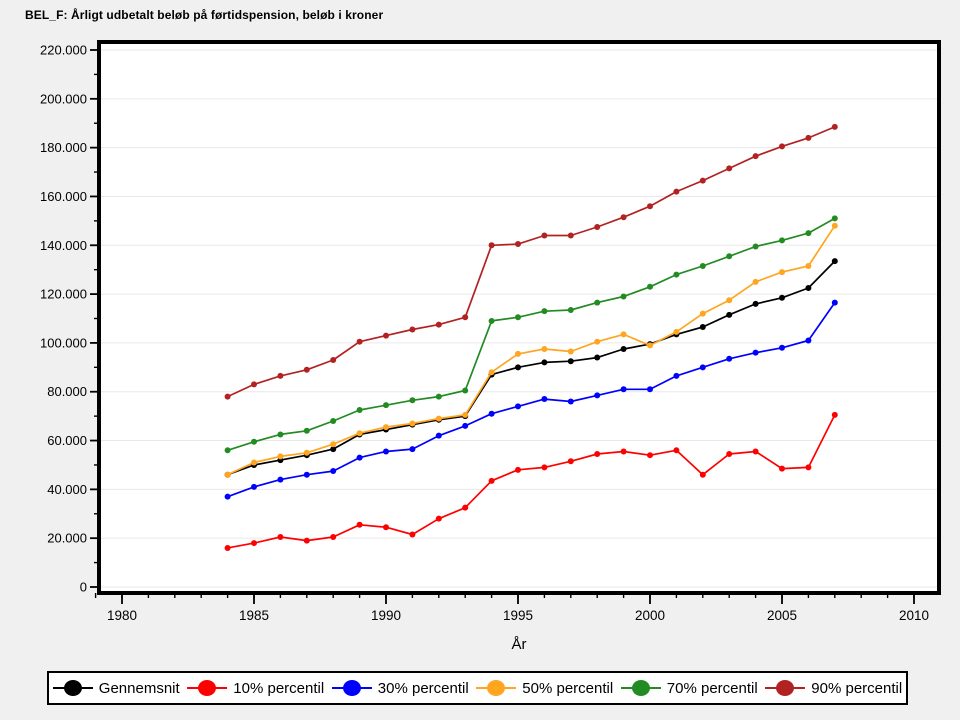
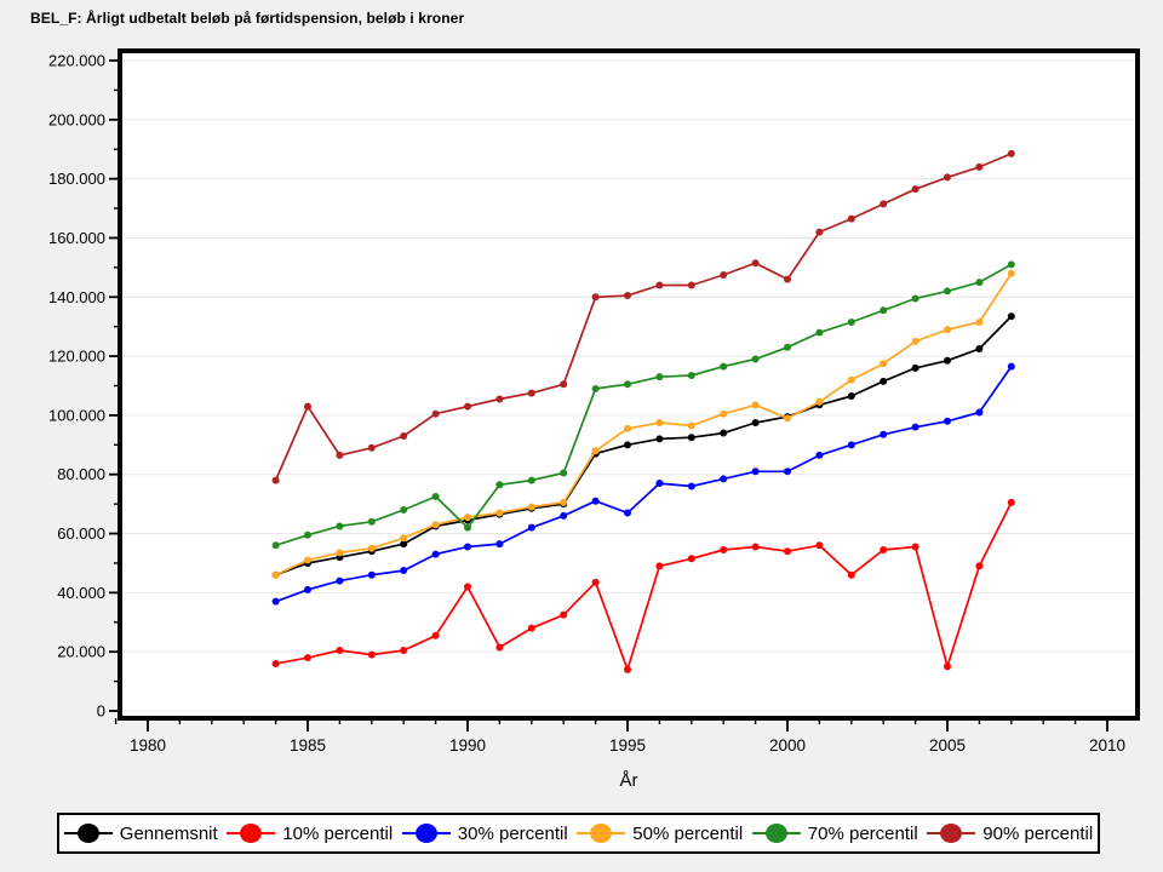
90% percentil/1985: 83000 -> 103000
10% percentil/1990: 24000 -> 42000
70% percentil/1990: 74000 -> 62000
10% percentil/1995: 48000 -> 14000
30% percentil/1995: 74000 -> 67000
90% percentil/2000: 156000 -> 146000
10% percentil/2005: 48000 -> 15000
